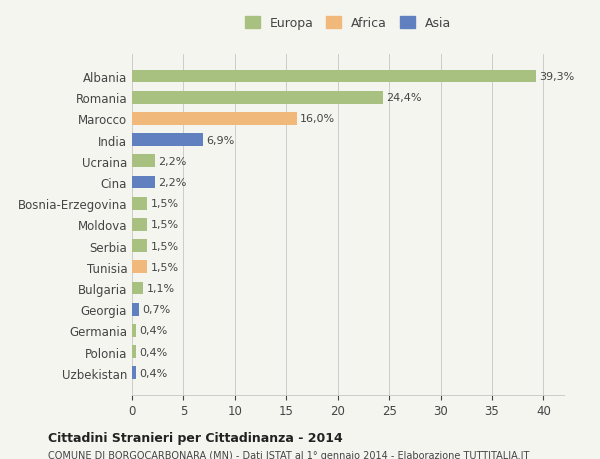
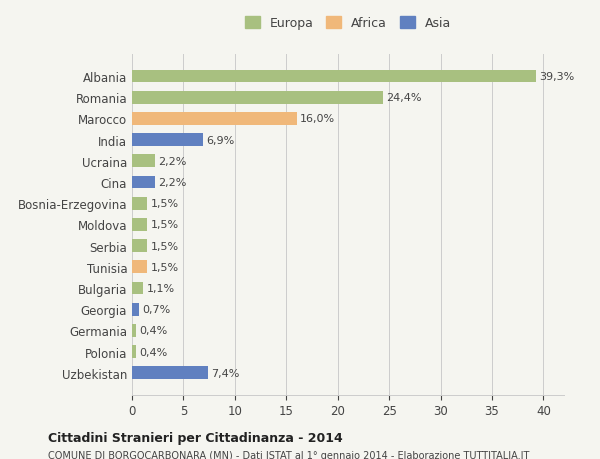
Uzbekistan: 0,4% -> 7,4%
